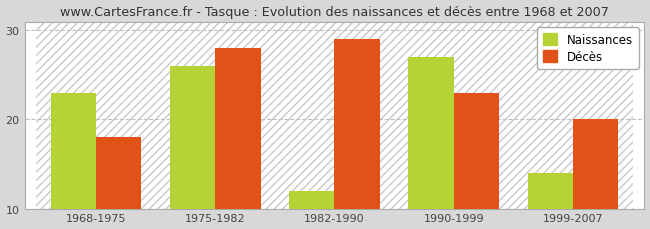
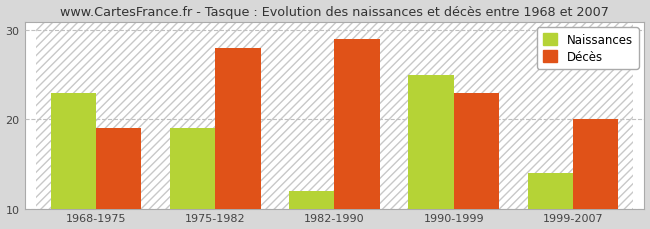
Décès/1968-1975: 18 -> 19
Naissances/1975-1982: 26 -> 19
Naissances/1990-1999: 27 -> 25
